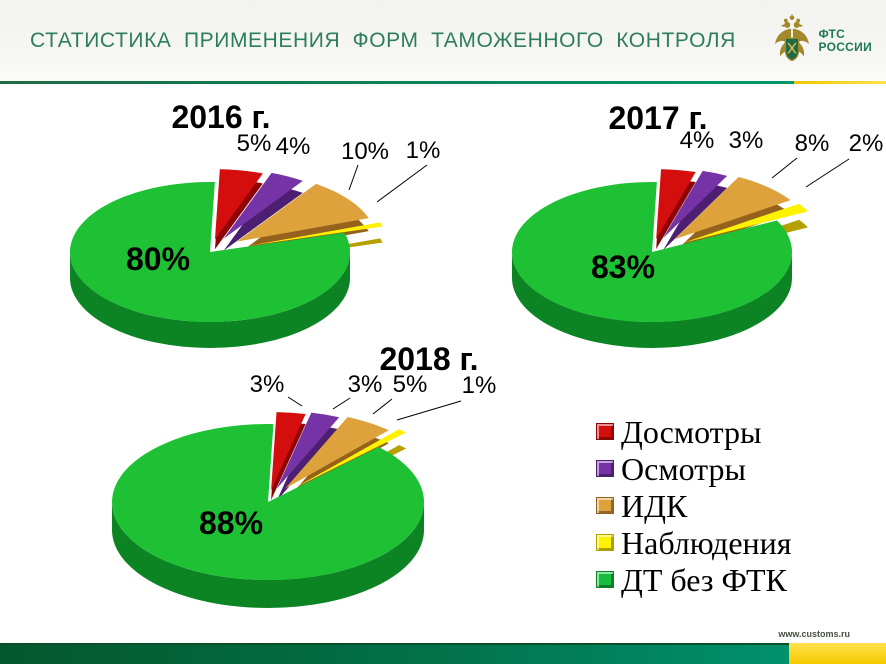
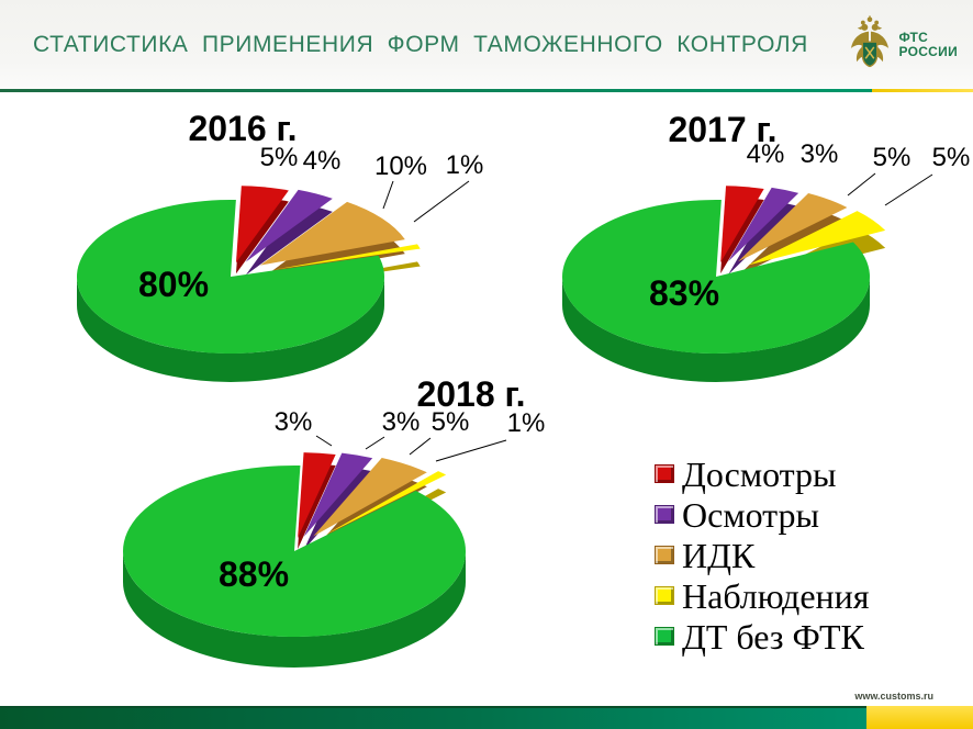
2017 г./ИДК: 8% -> 5%
2017 г./Наблюдения: 2% -> 5%
